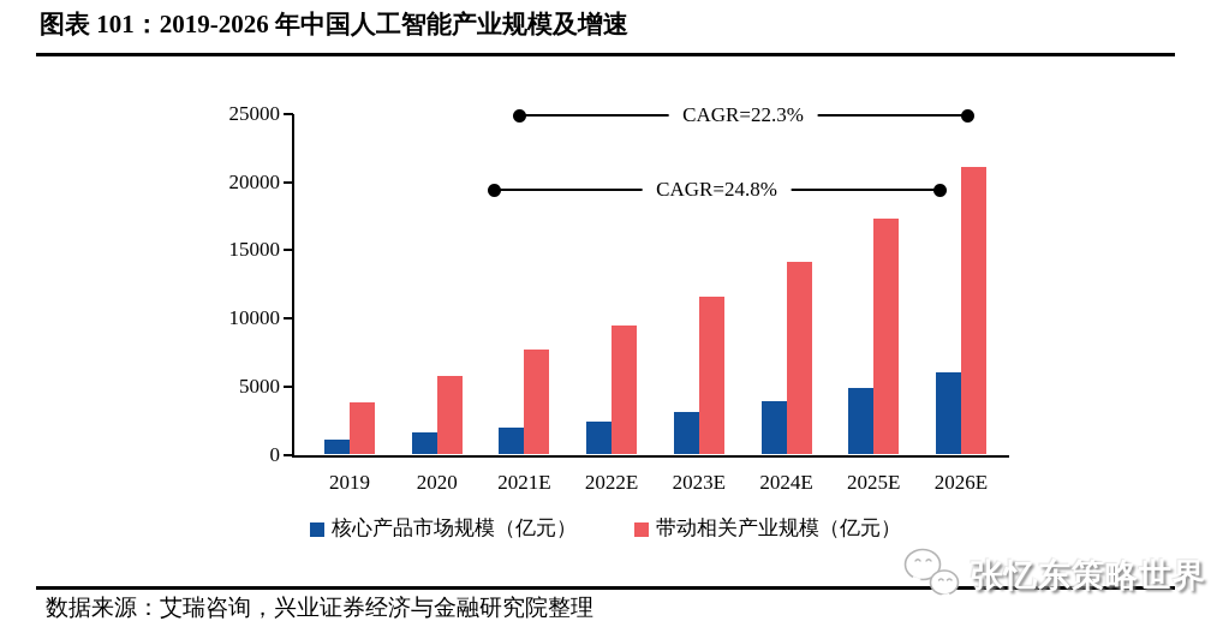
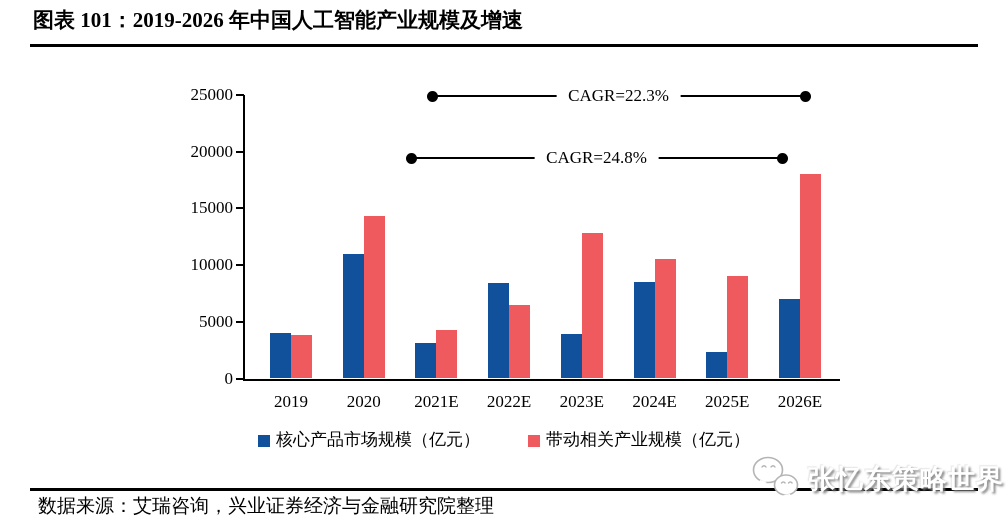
核心产品市场规模（亿元）/2019: 1100 -> 4000
核心产品市场规模（亿元）/2020: 1600 -> 11000
带动相关产业规模（亿元）/2020: 5800 -> 14300
核心产品市场规模（亿元）/2021E: 2000 -> 3100
带动相关产业规模（亿元）/2021E: 7700 -> 4300
核心产品市场规模（亿元）/2022E: 2400 -> 8400
带动相关产业规模（亿元）/2022E: 9400 -> 6500
核心产品市场规模（亿元）/2023E: 3100 -> 3900
带动相关产业规模（亿元）/2023E: 11600 -> 12800
核心产品市场规模（亿元）/2024E: 3900 -> 8500
带动相关产业规模（亿元）/2024E: 14200 -> 10500
核心产品市场规模（亿元）/2025E: 4900 -> 2300
带动相关产业规模（亿元）/2025E: 17400 -> 9000
核心产品市场规模（亿元）/2026E: 6000 -> 7000
带动相关产业规模（亿元）/2026E: 21100 -> 18000
